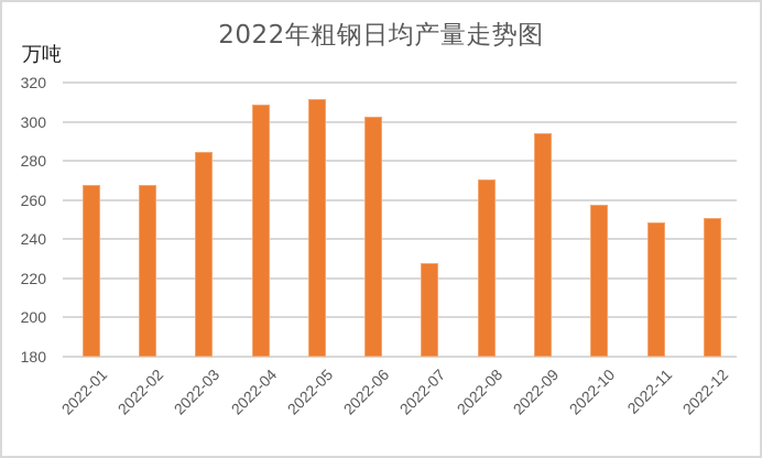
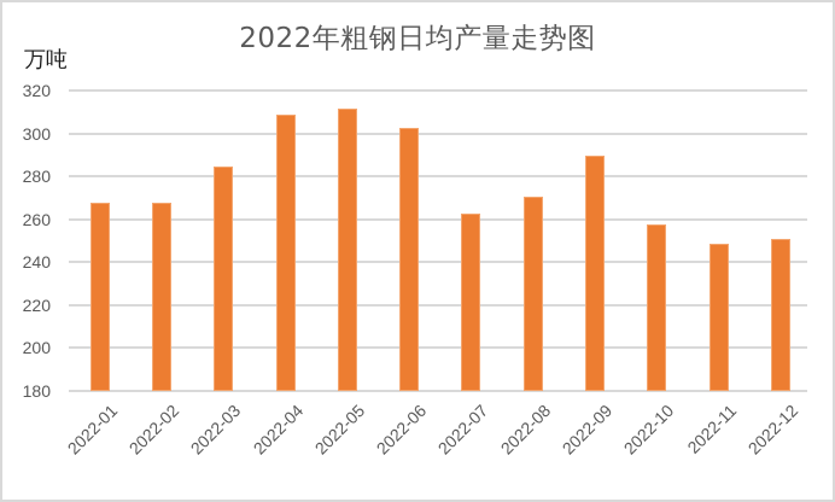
2022-07: 228 -> 262
2022-09: 294 -> 290
